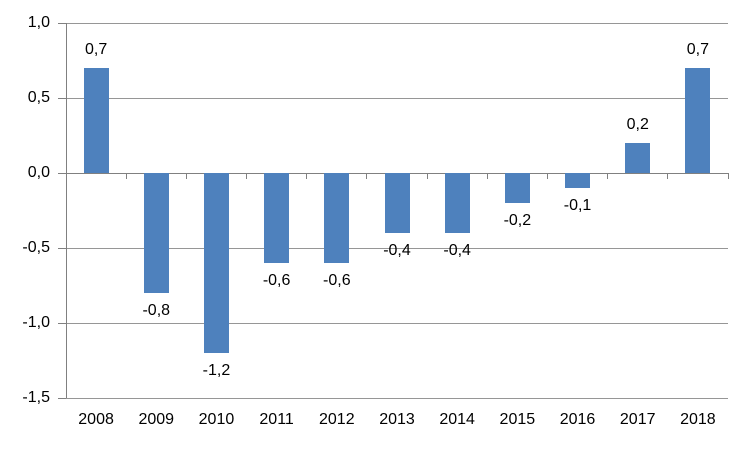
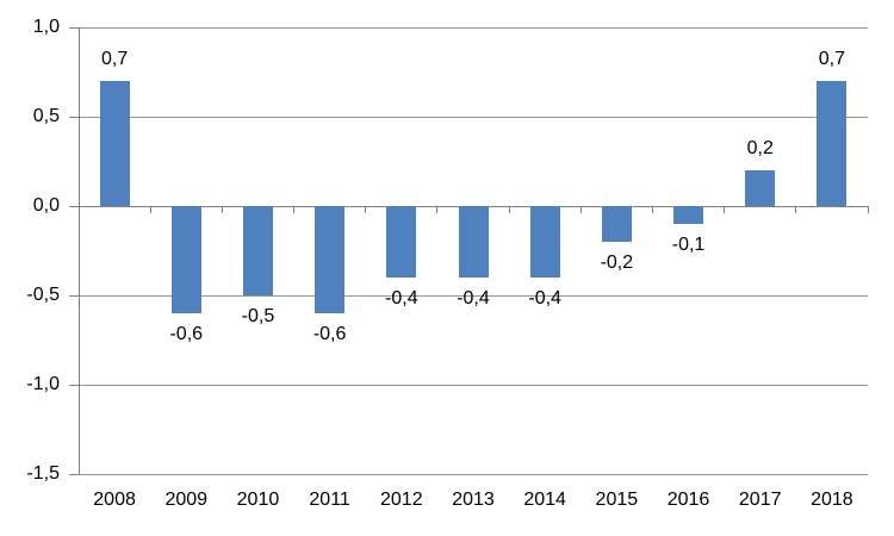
2009: -0,8 -> -0,6
2010: -1,2 -> -0,5
2012: -0,6 -> -0,4
